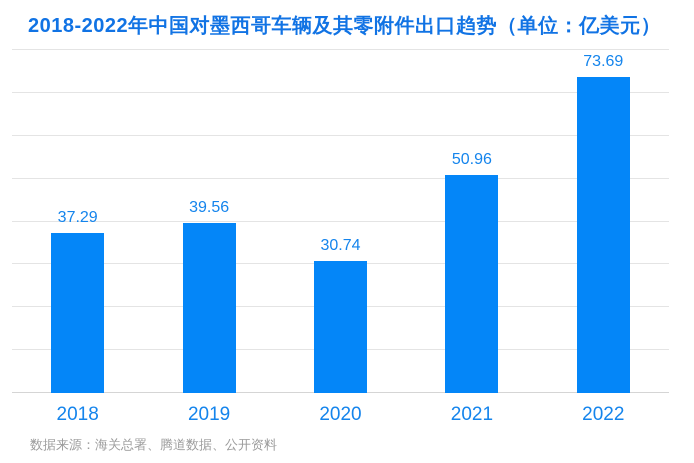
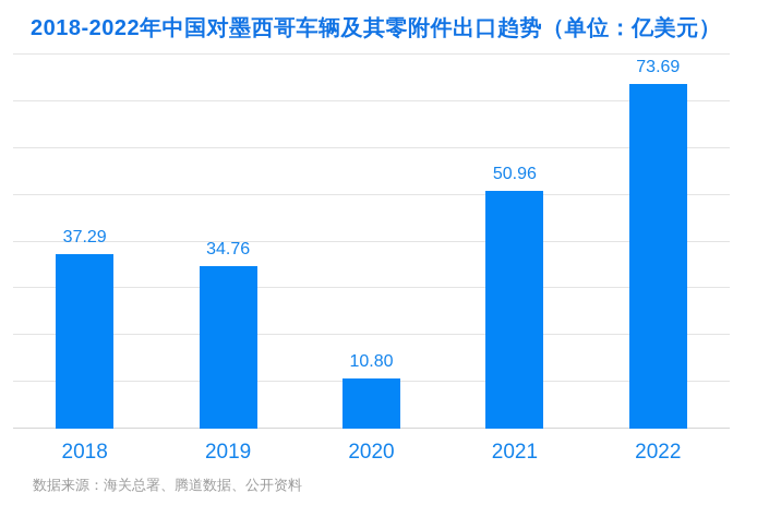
2019: 39.56 -> 34.76
2020: 30.74 -> 10.80
